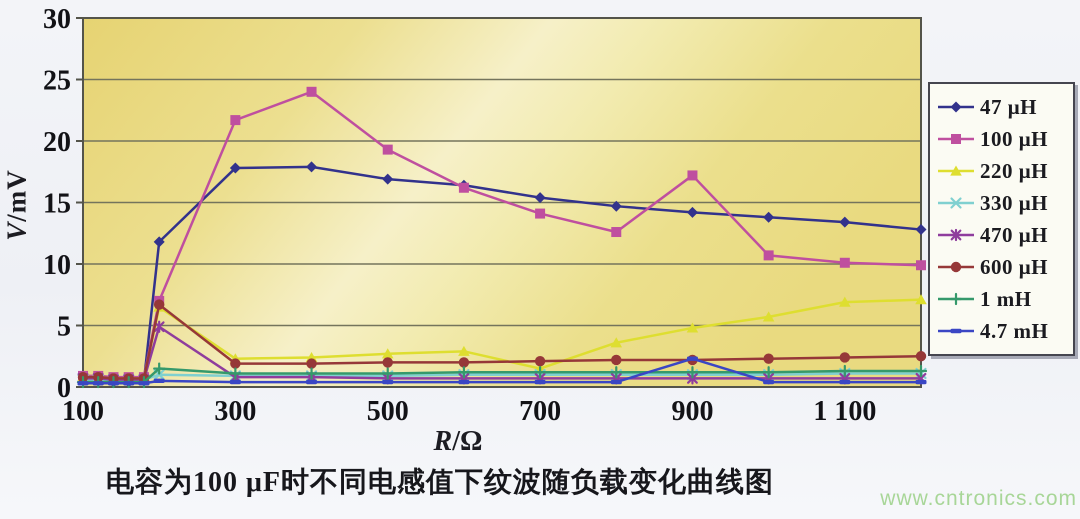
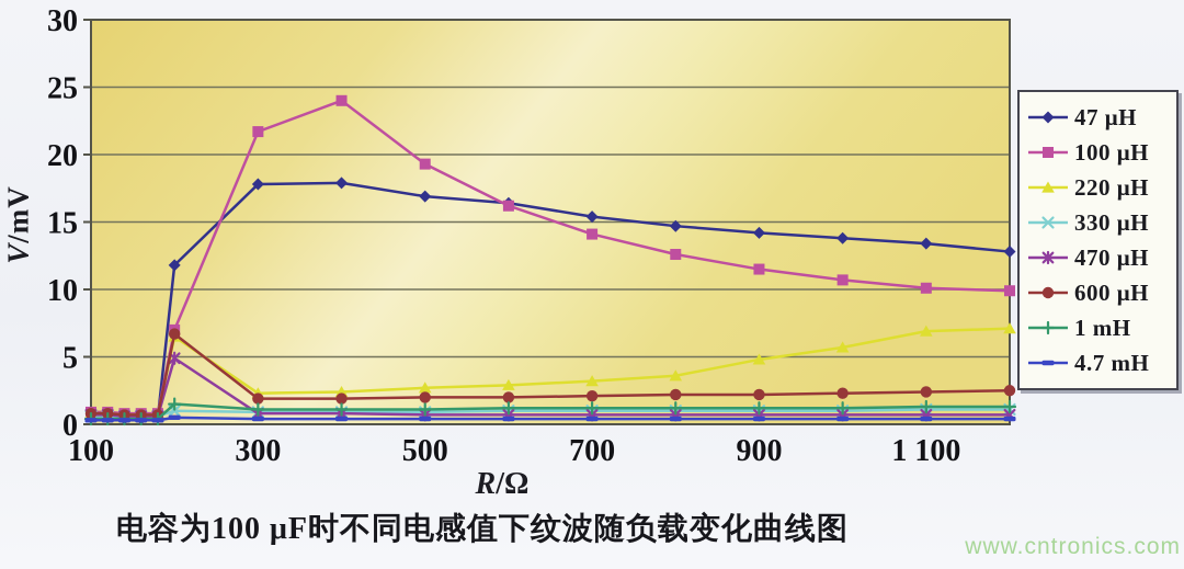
220 μH/700: 1.5 -> 3.2
100 μH/900: 17.2 -> 11.5
4.7 mH/900: 2.3 -> 0.4
